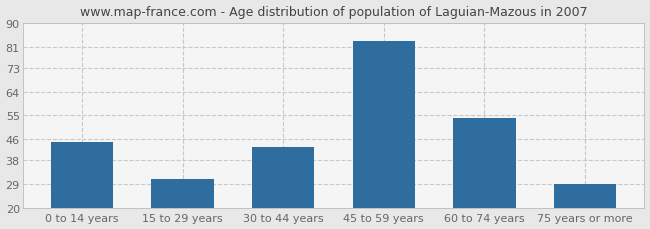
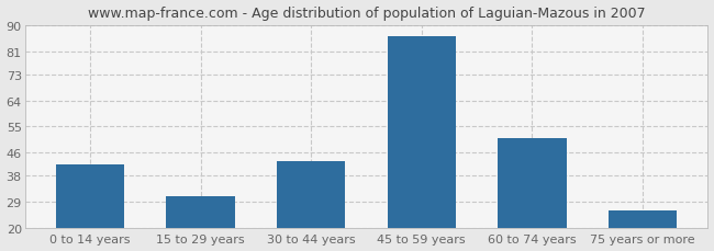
0 to 14 years: 45 -> 42
45 to 59 years: 83 -> 86
60 to 74 years: 54 -> 51
75 years or more: 29 -> 26
